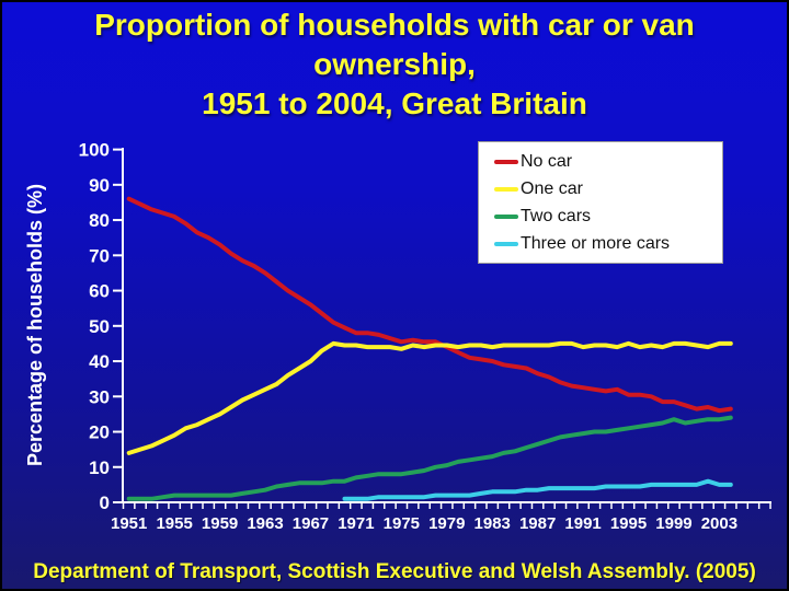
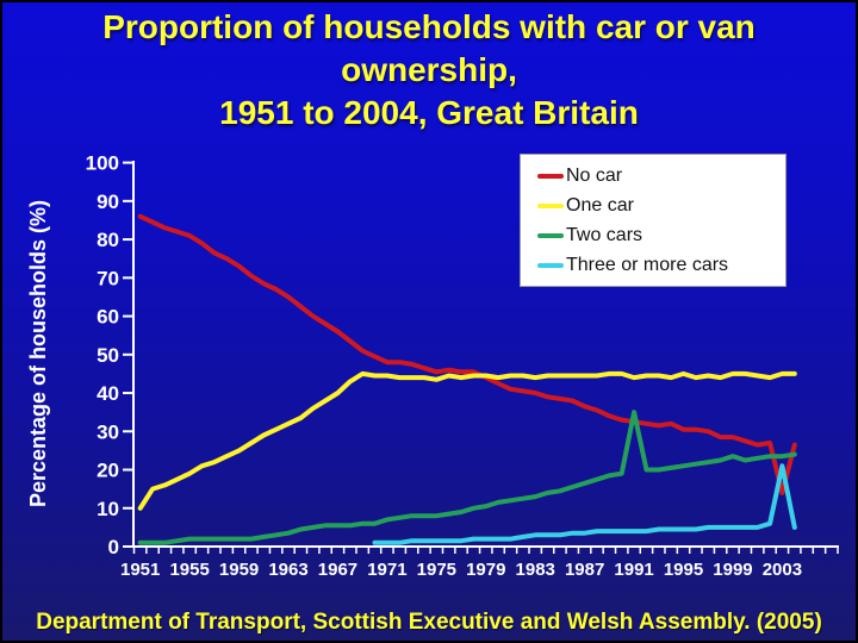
One car/1951: 14 -> 10
Two cars/1991: 20 -> 35
No car/2003: 26 -> 14
Three or more cars/2003: 5 -> 21
